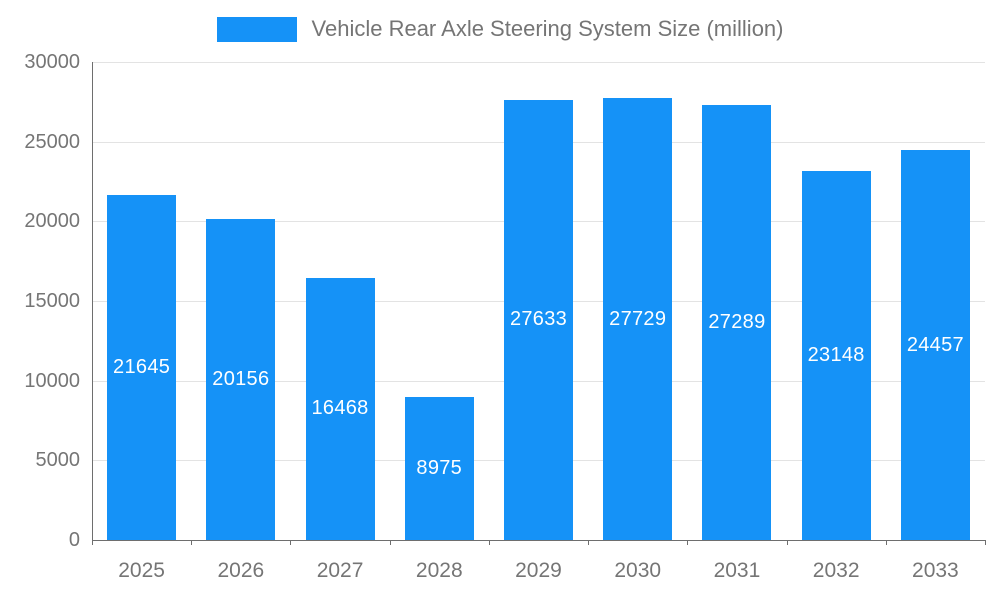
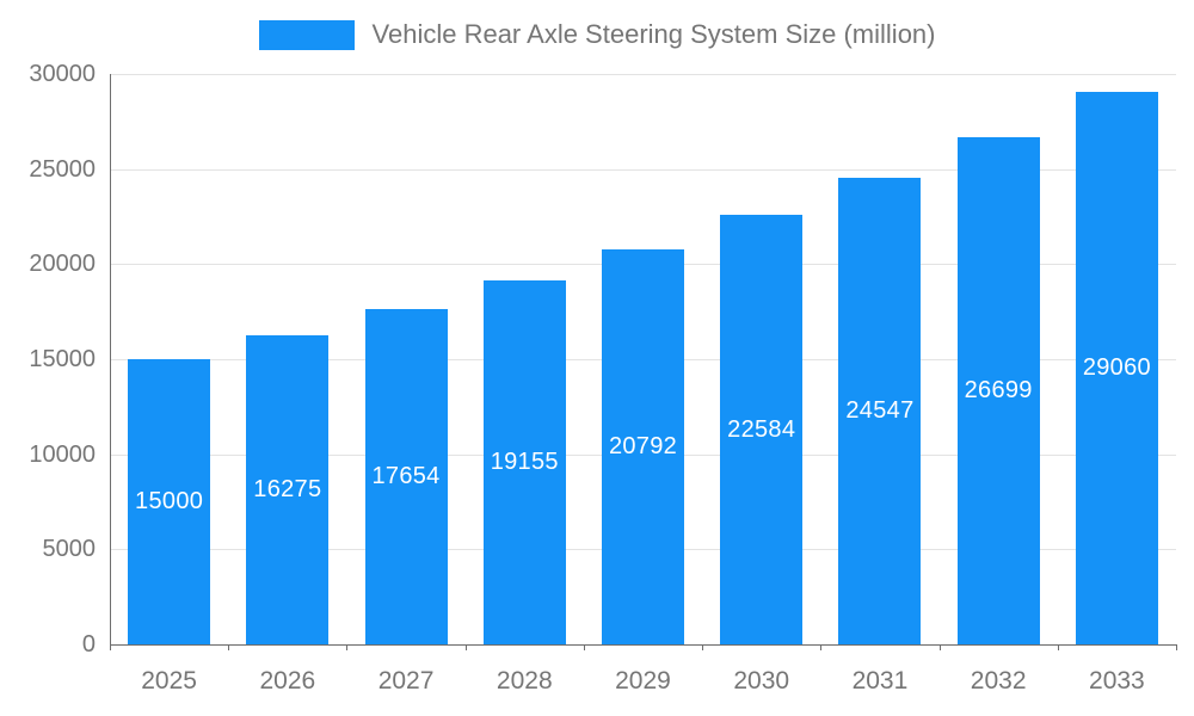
2025: 21645 -> 15000
2026: 20156 -> 16275
2027: 16468 -> 17654
2028: 8975 -> 19155
2029: 27633 -> 20792
2030: 27729 -> 22584
2031: 27289 -> 24547
2032: 23148 -> 26699
2033: 24457 -> 29060
